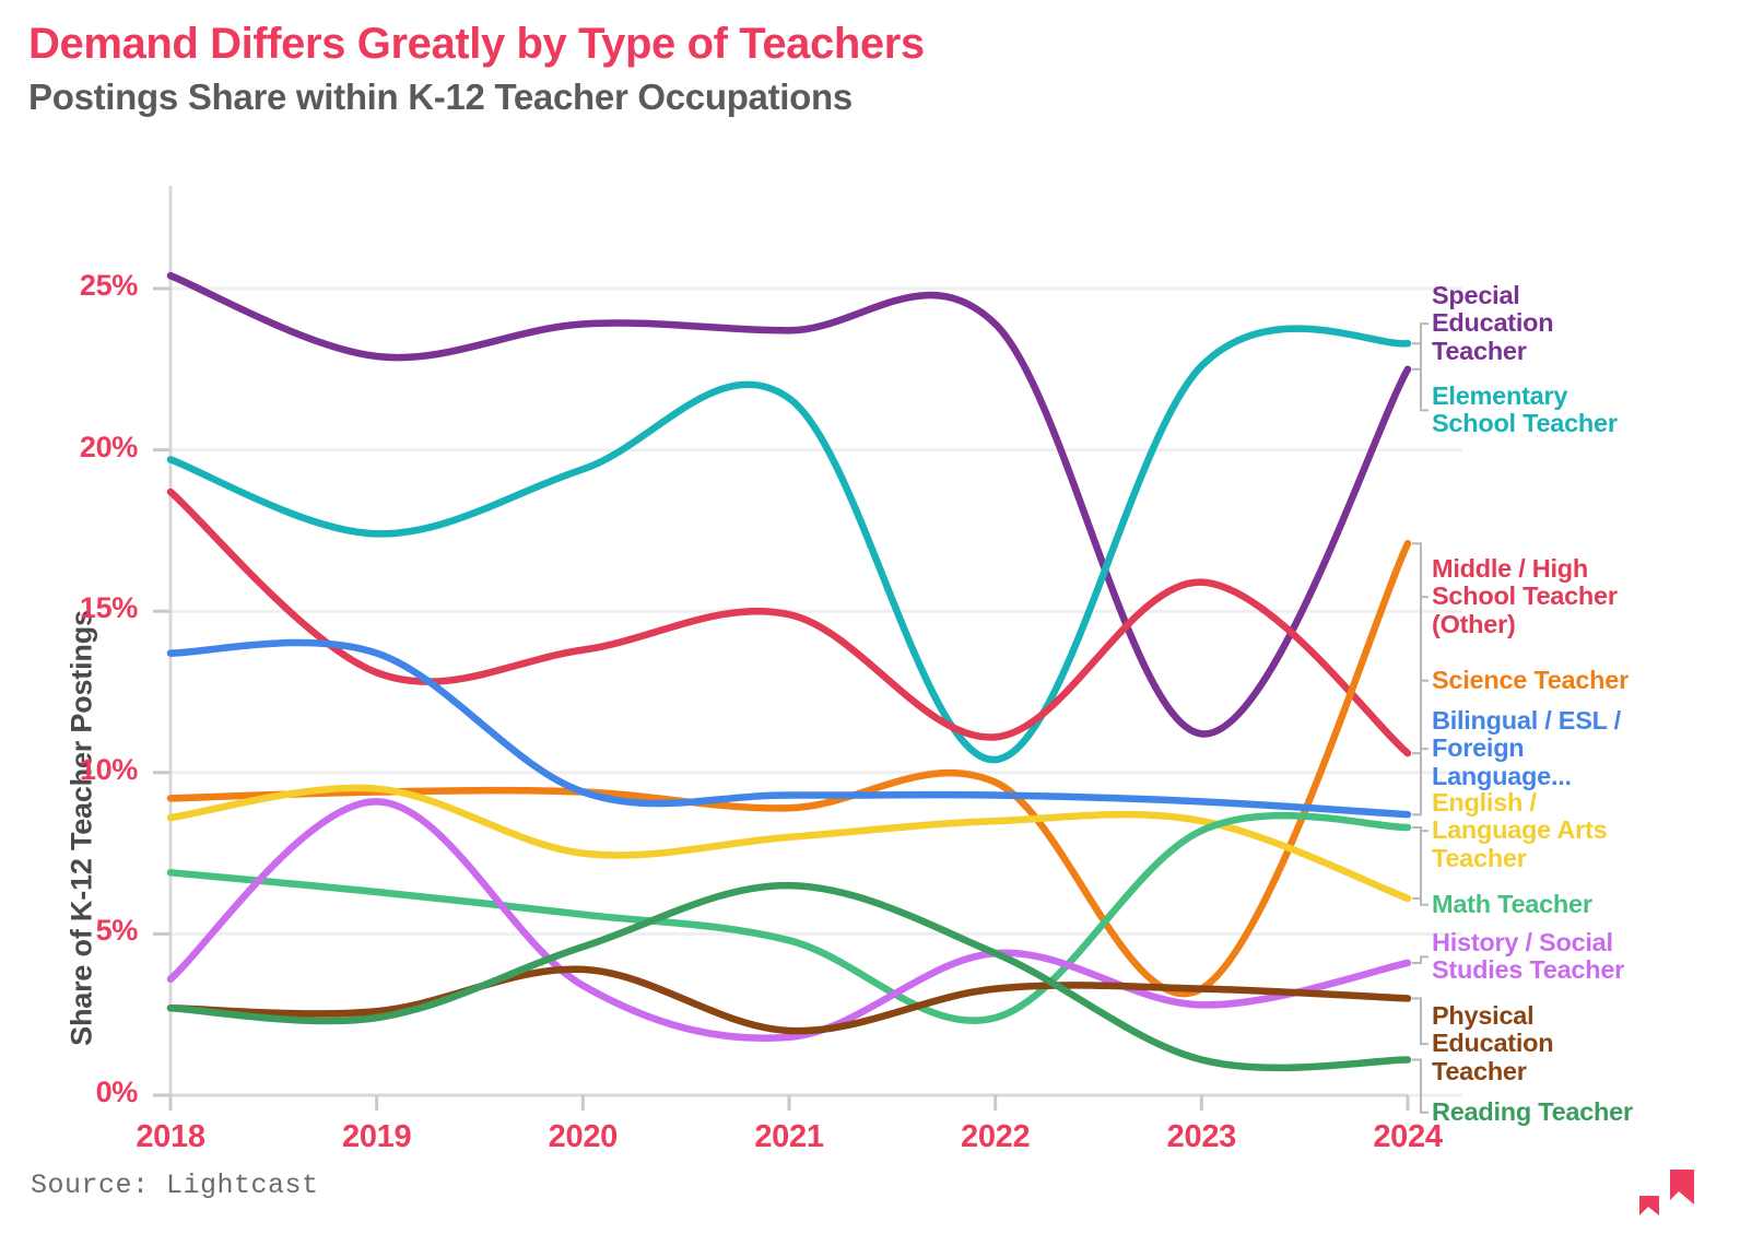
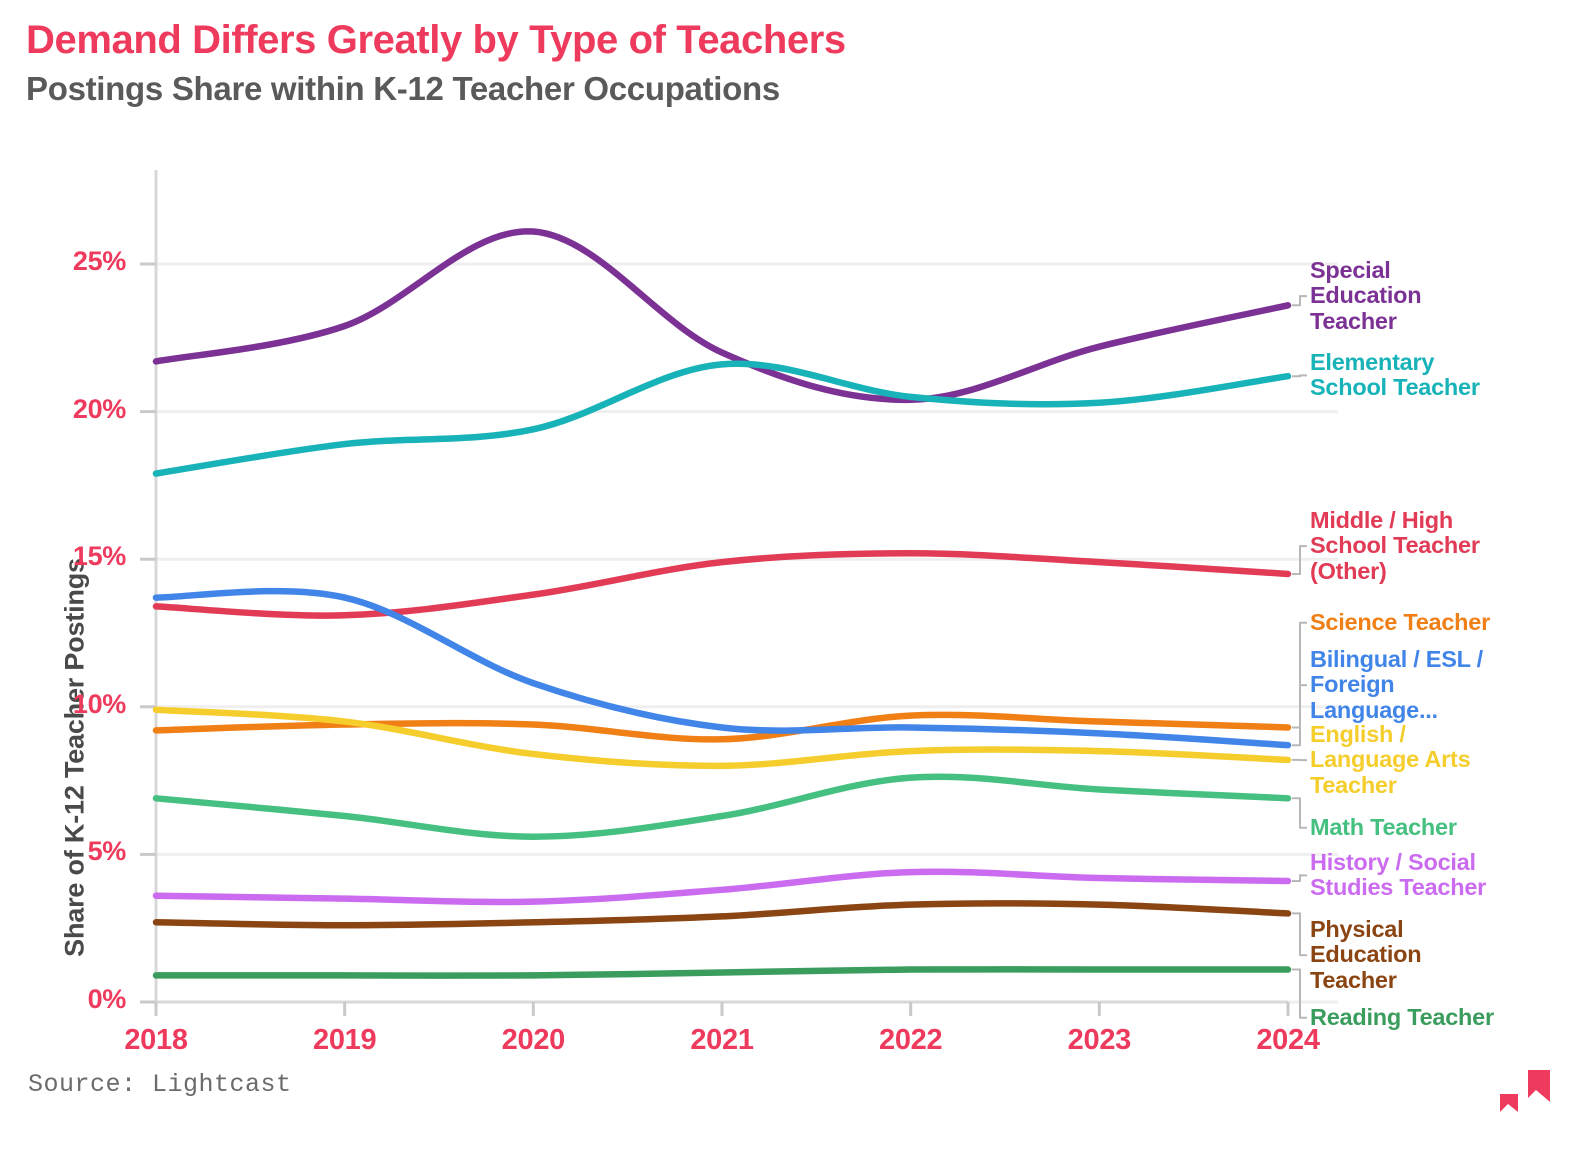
Special Education Teacher/2018: 25.4% -> 21.7%
Elementary School Teacher/2018: 19.7% -> 17.9%
Middle / High School Teacher (Other)/2018: 18.7% -> 13.4%
English / Language Arts Teacher/2018: 8.6% -> 9.9%
Reading Teacher/2018: 2.7% -> 0.9%
Elementary School Teacher/2019: 17.4% -> 18.9%
History / Social Studies Teacher/2019: 9.1% -> 3.5%
Reading Teacher/2019: 2.4% -> 0.9%
Special Education Teacher/2020: 23.9% -> 26.1%
Bilingual / ESL / Foreign Language.../2020: 9.4% -> 10.8%
English / Language Arts Teacher/2020: 7.5% -> 8.4%
Physical Education Teacher/2020: 3.9% -> 2.7%
Reading Teacher/2020: 4.6% -> 0.9%
Special Education Teacher/2021: 23.7% -> 22.0%
Math Teacher/2021: 4.8% -> 6.3%
History / Social Studies Teacher/2021: 1.8% -> 3.8%
Physical Education Teacher/2021: 2.0% -> 2.9%
Reading Teacher/2021: 6.5% -> 1.0%
Special Education Teacher/2022: 23.9% -> 20.4%
Elementary School Teacher/2022: 10.4% -> 20.5%
Middle / High School Teacher (Other)/2022: 11.1% -> 15.2%
Math Teacher/2022: 2.4% -> 7.6%
Reading Teacher/2022: 4.4% -> 1.1%
Special Education Teacher/2023: 11.2% -> 22.2%
Elementary School Teacher/2023: 22.6% -> 20.3%
Middle / High School Teacher (Other)/2023: 15.9% -> 14.9%
Science Teacher/2023: 3.3% -> 9.5%
Math Teacher/2023: 8.2% -> 7.2%
History / Social Studies Teacher/2023: 2.8% -> 4.2%
Special Education Teacher/2024: 22.5% -> 23.6%
Elementary School Teacher/2024: 23.3% -> 21.2%
Middle / High School Teacher (Other)/2024: 10.6% -> 14.5%
Science Teacher/2024: 17.1% -> 9.3%
English / Language Arts Teacher/2024: 6.1% -> 8.2%
Math Teacher/2024: 8.3% -> 6.9%
